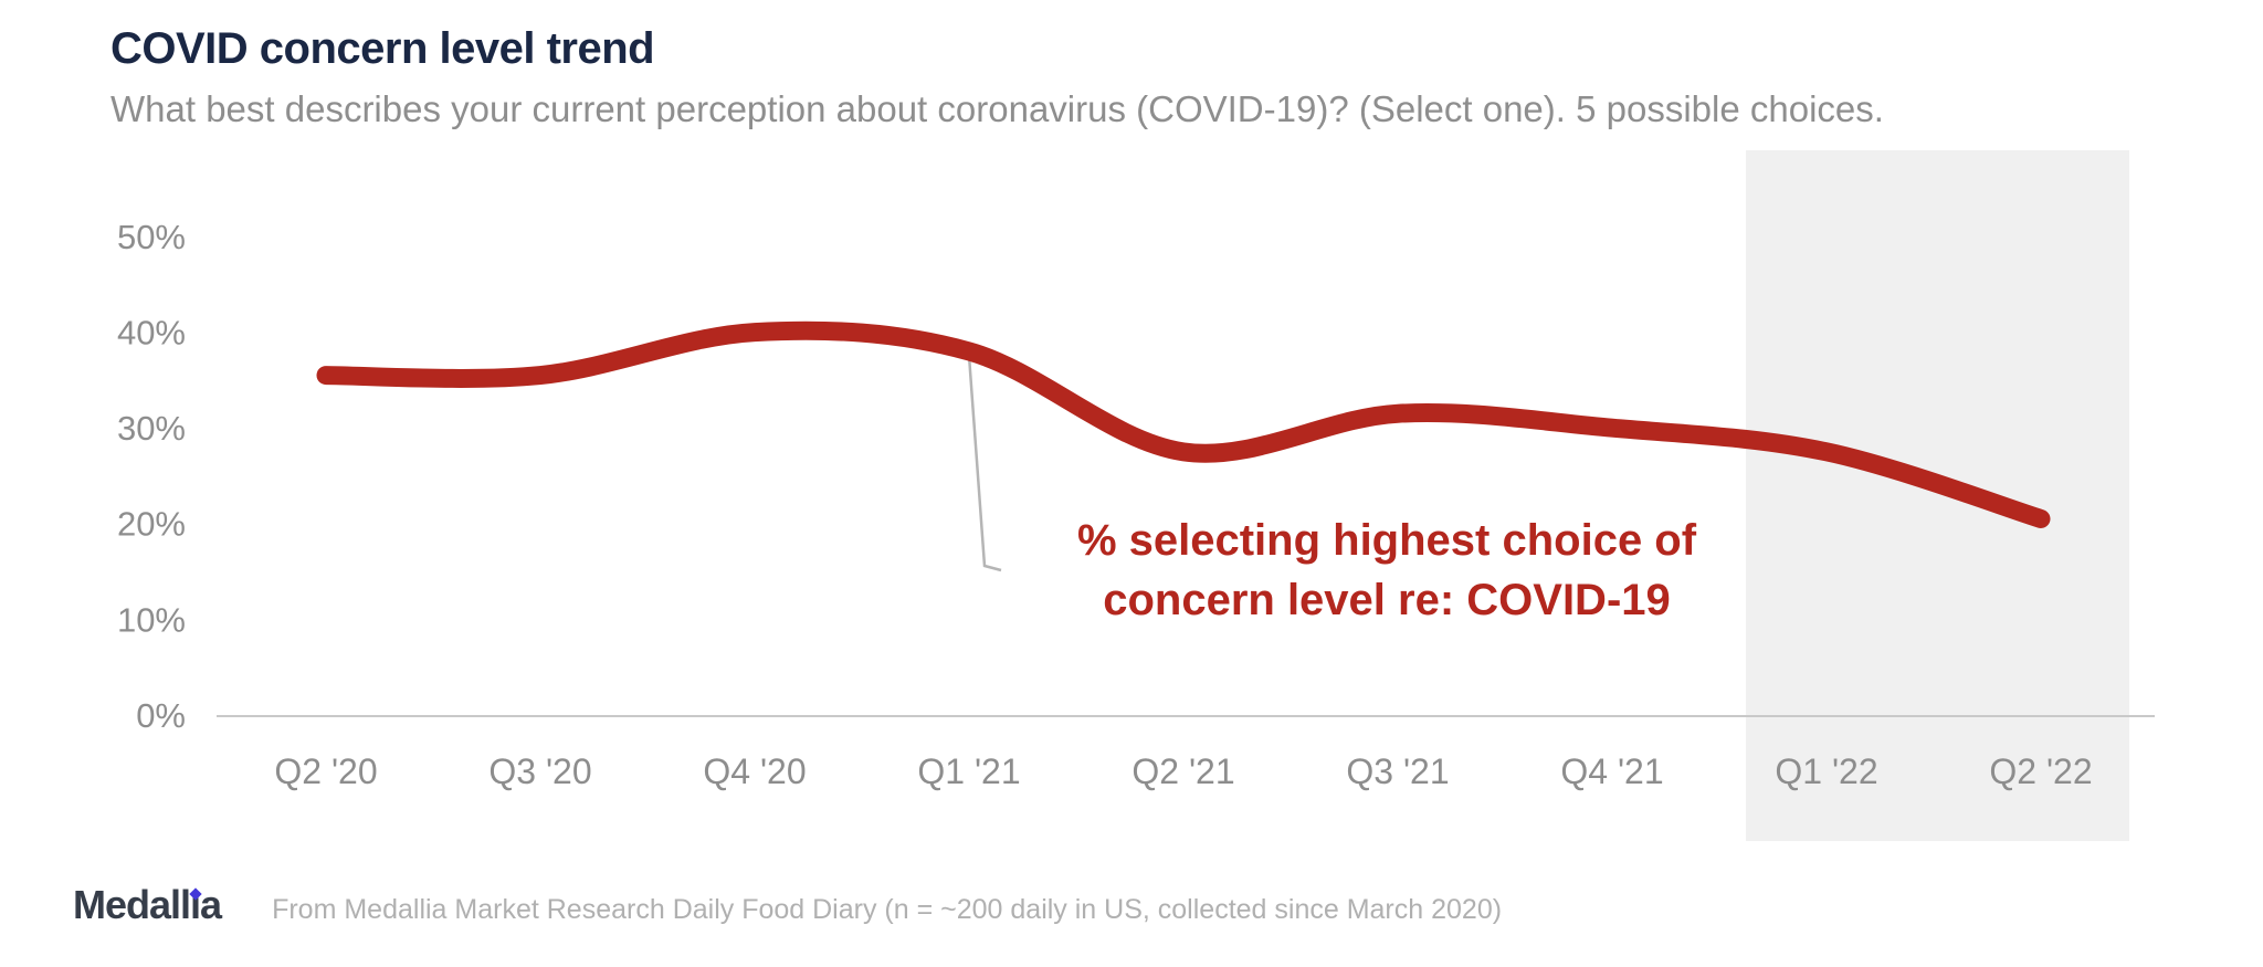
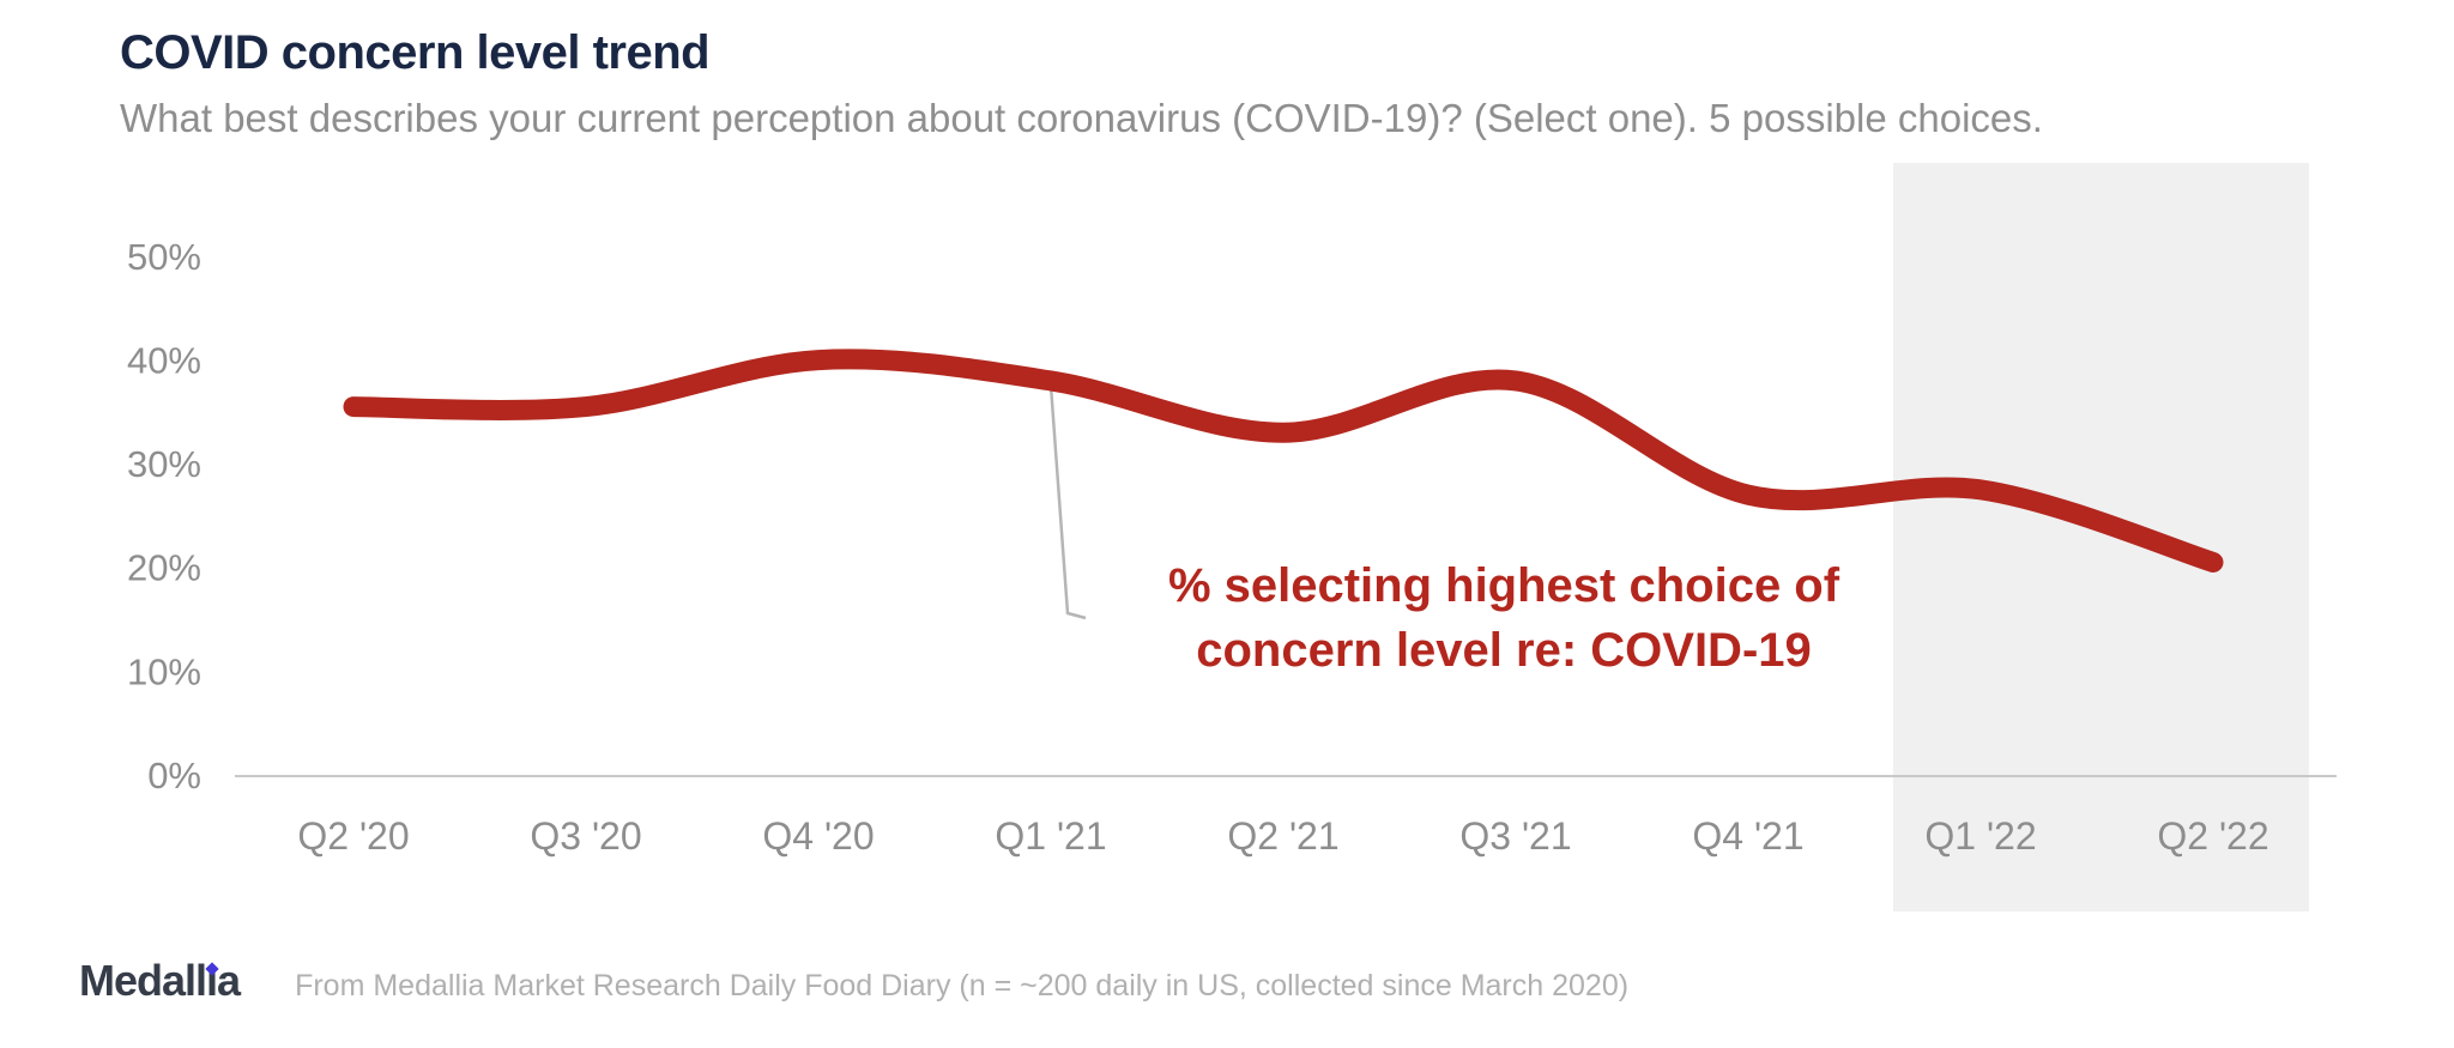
Q2 '21: 28% -> 33%
Q3 '21: 32% -> 38%
Q4 '21: 30% -> 27%
